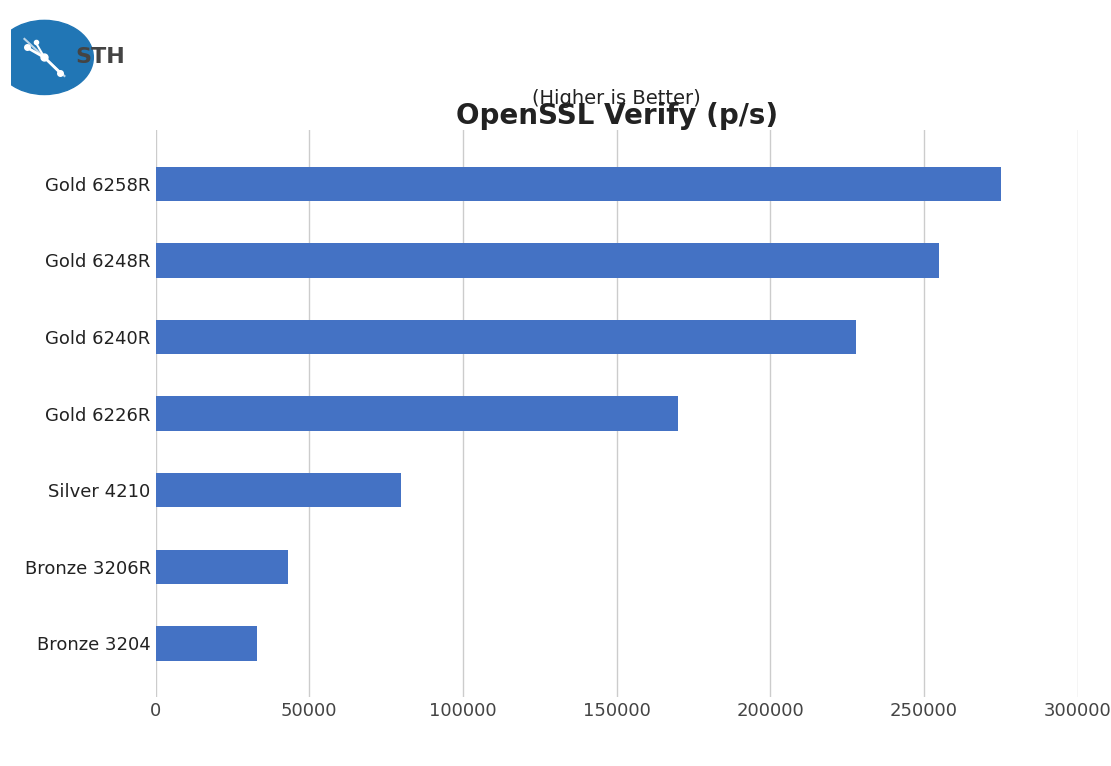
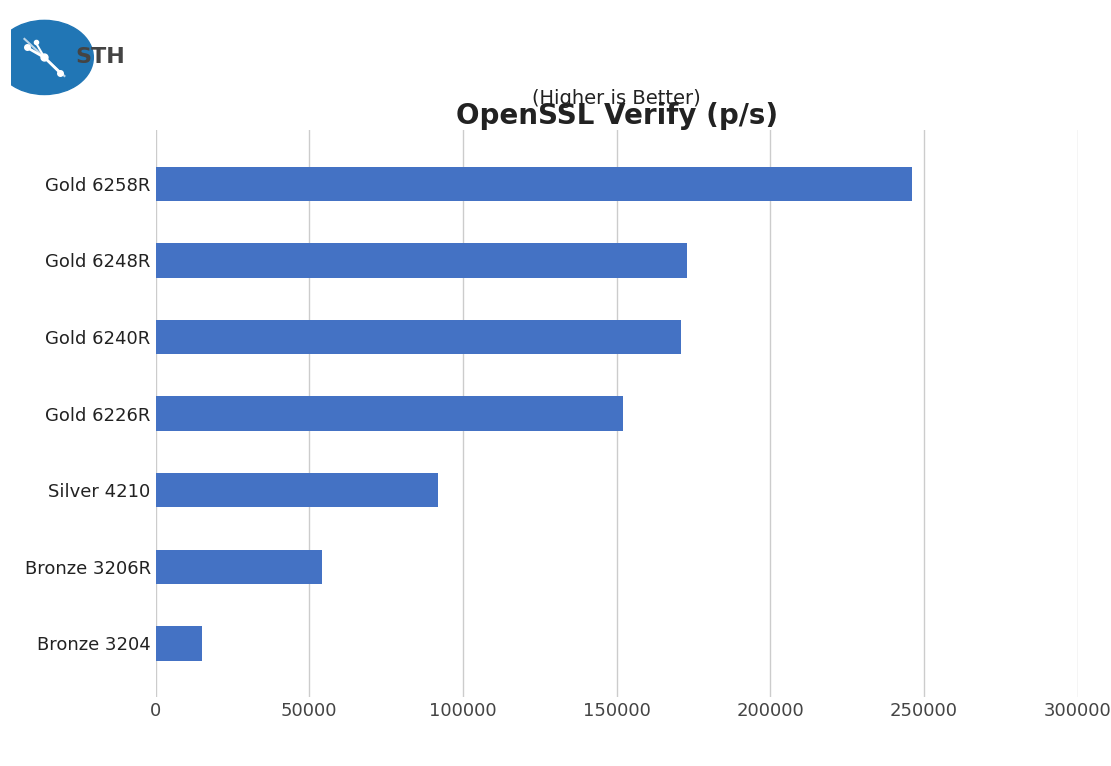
Gold 6258R: 275000 -> 246000
Gold 6248R: 255000 -> 173000
Gold 6240R: 228000 -> 171000
Gold 6226R: 170000 -> 152000
Silver 4210: 80000 -> 92000
Bronze 3206R: 43000 -> 54000
Bronze 3204: 33000 -> 15000
